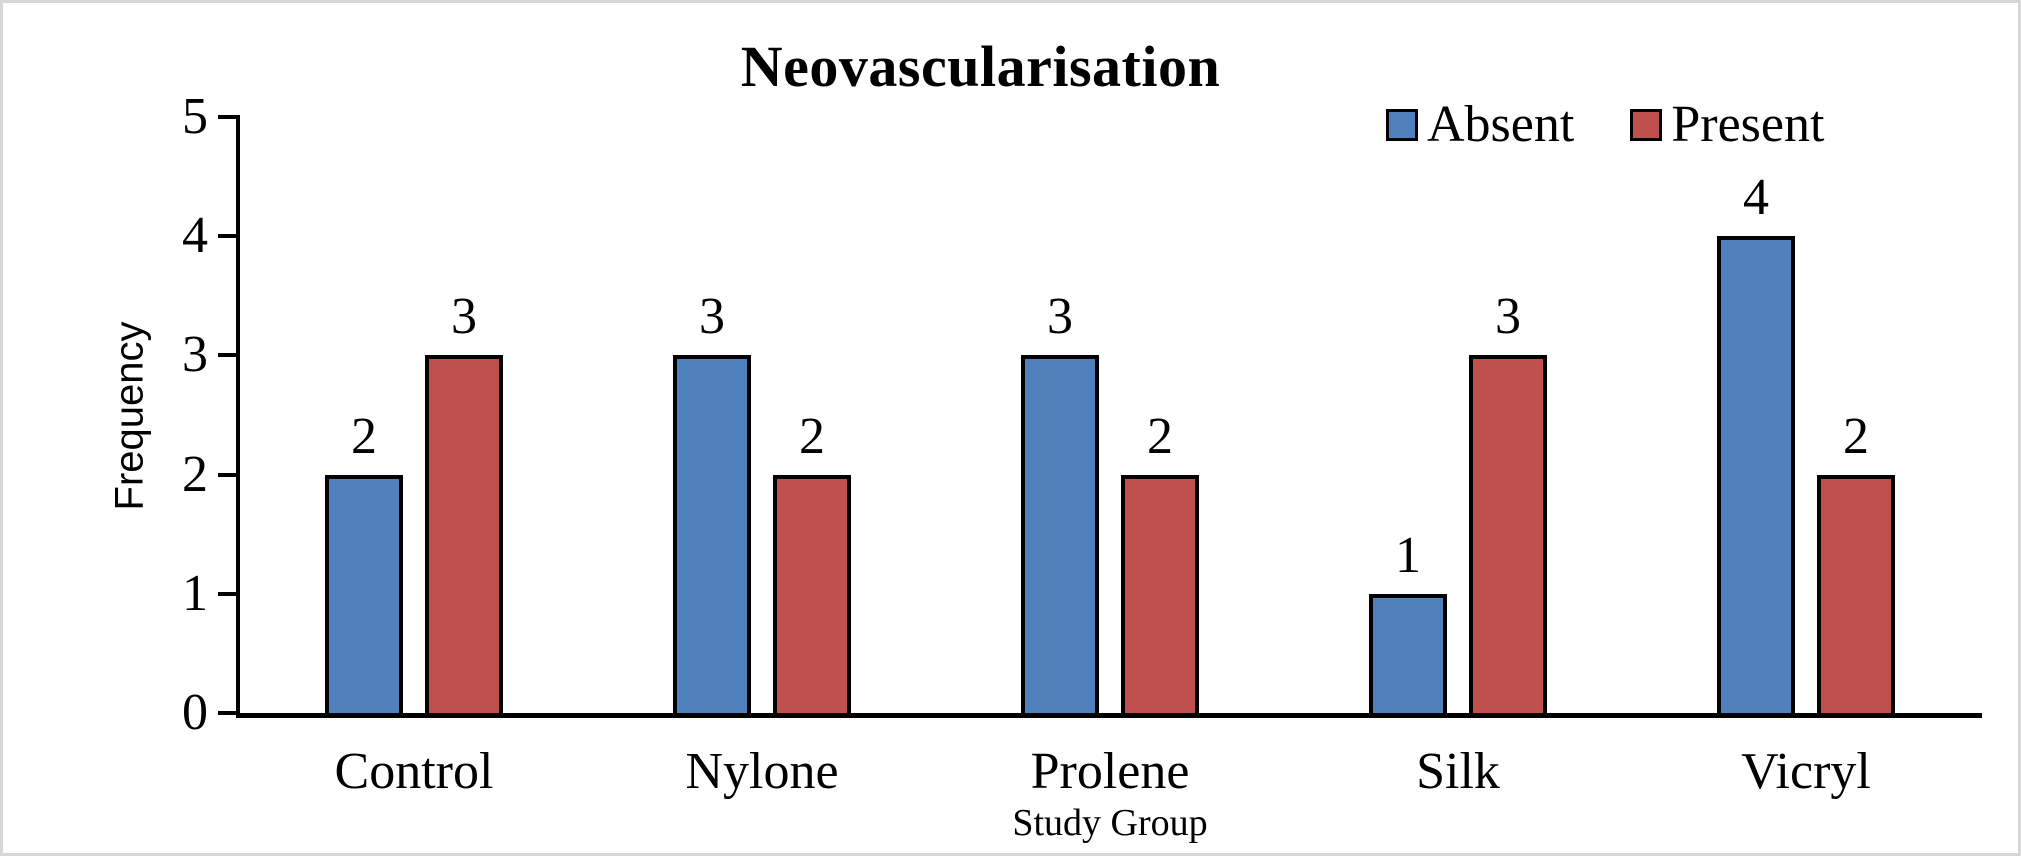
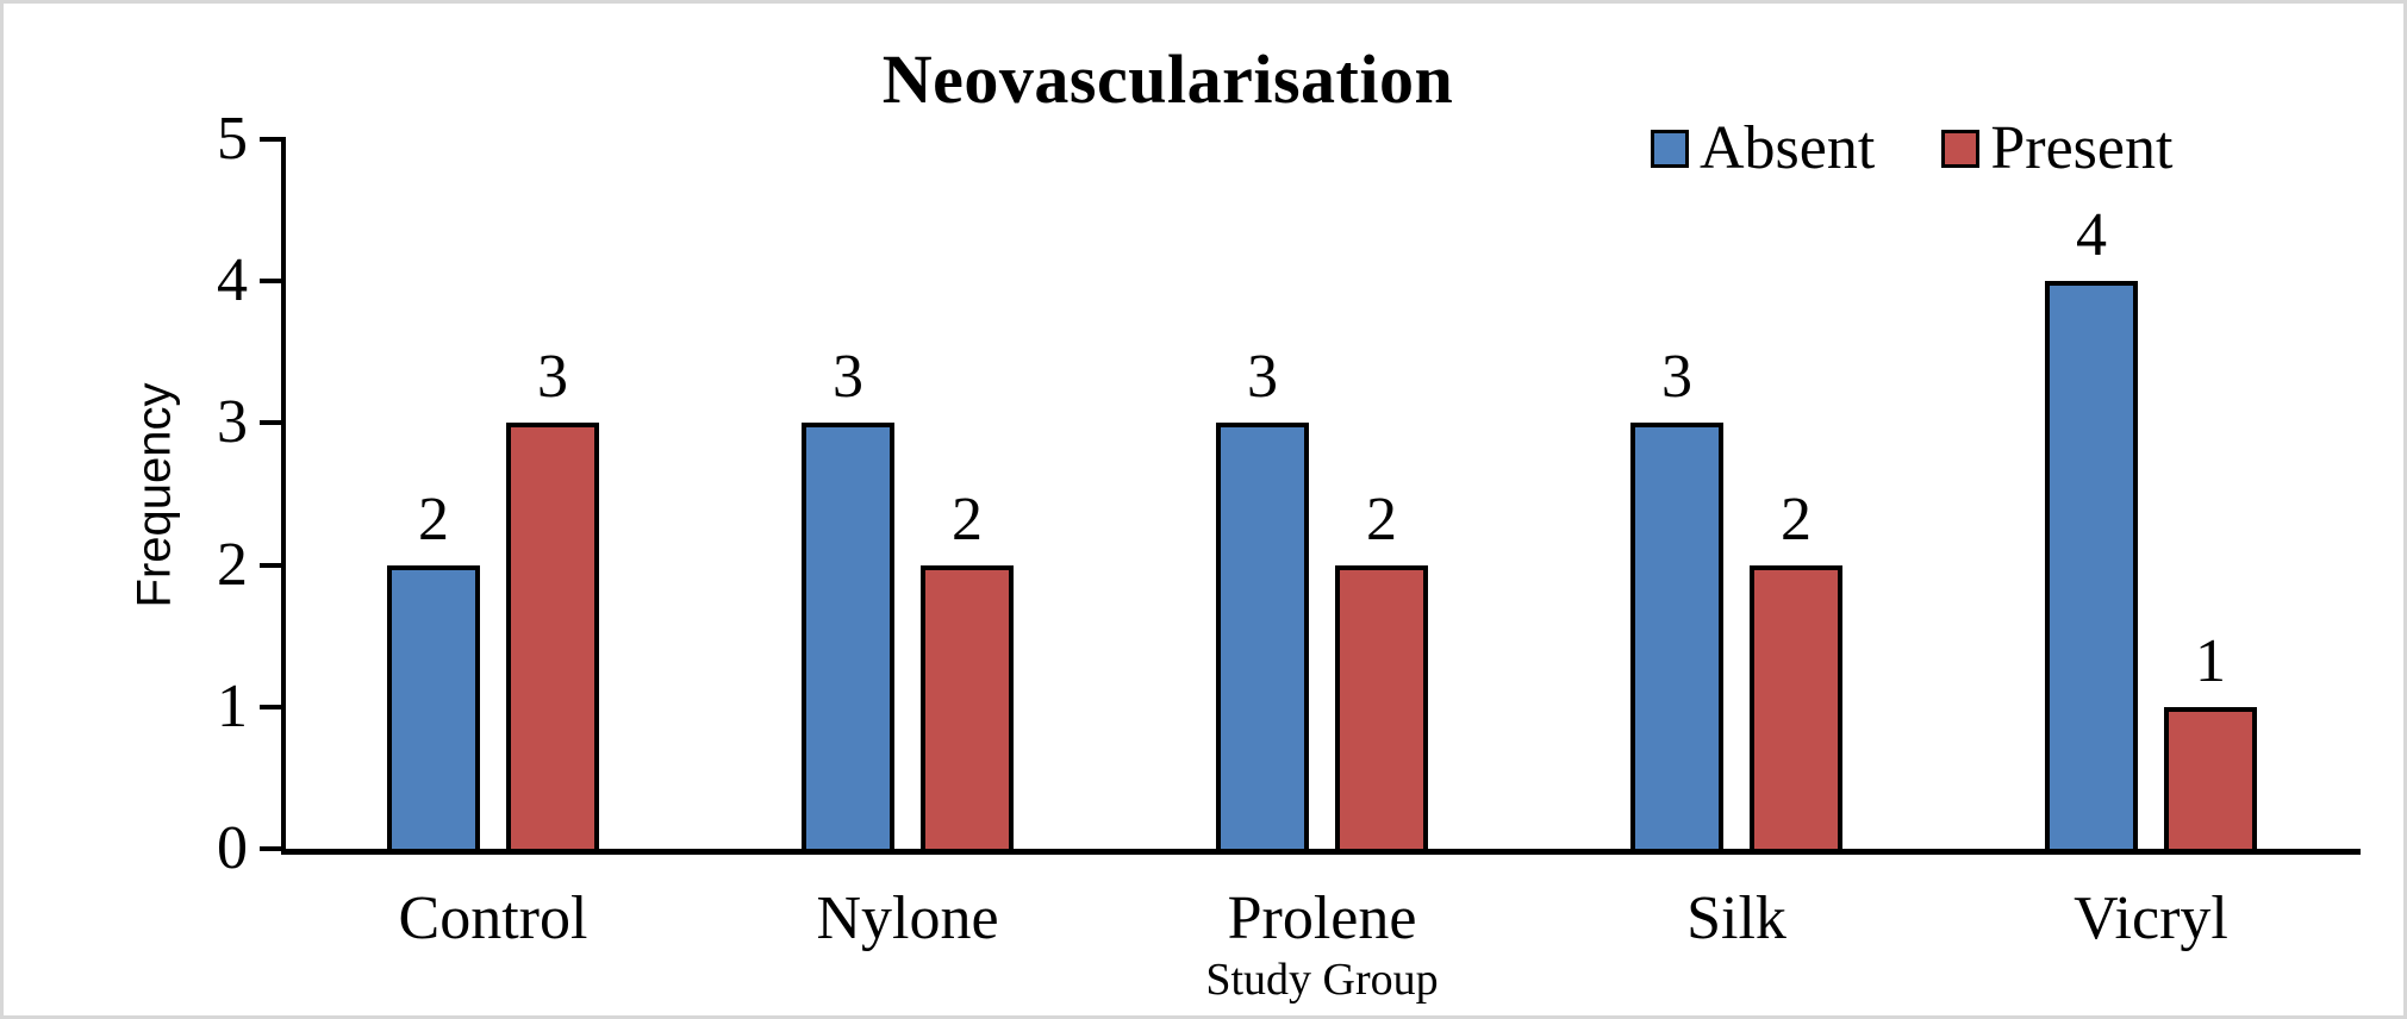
Absent/Silk: 1 -> 3
Present/Silk: 3 -> 2
Present/Vicryl: 2 -> 1
